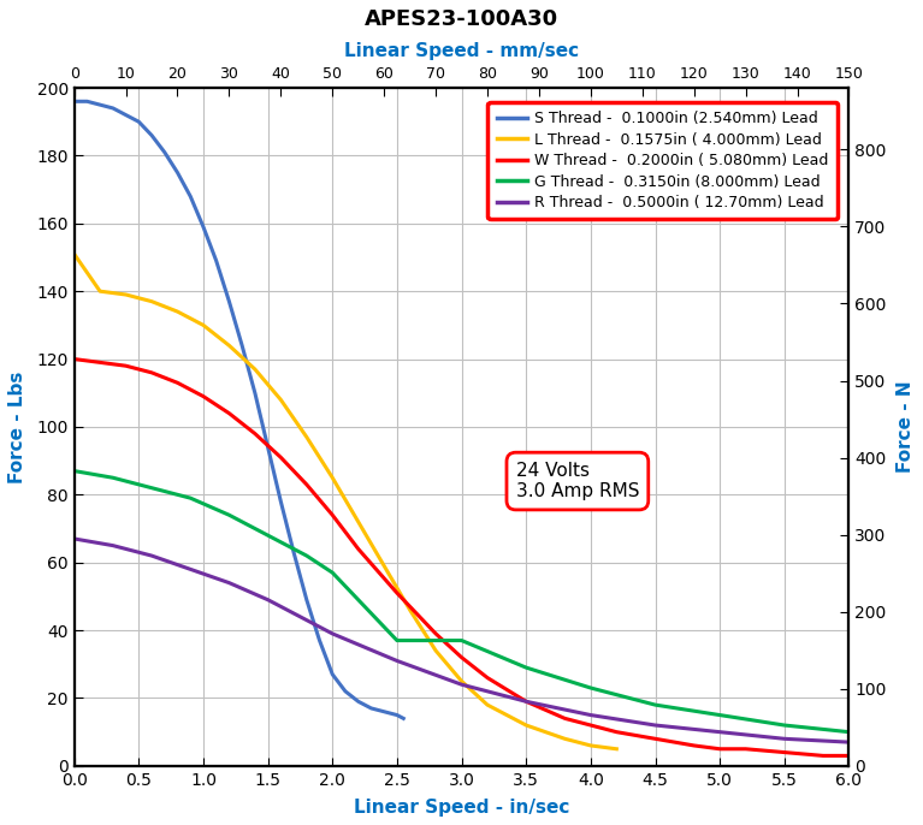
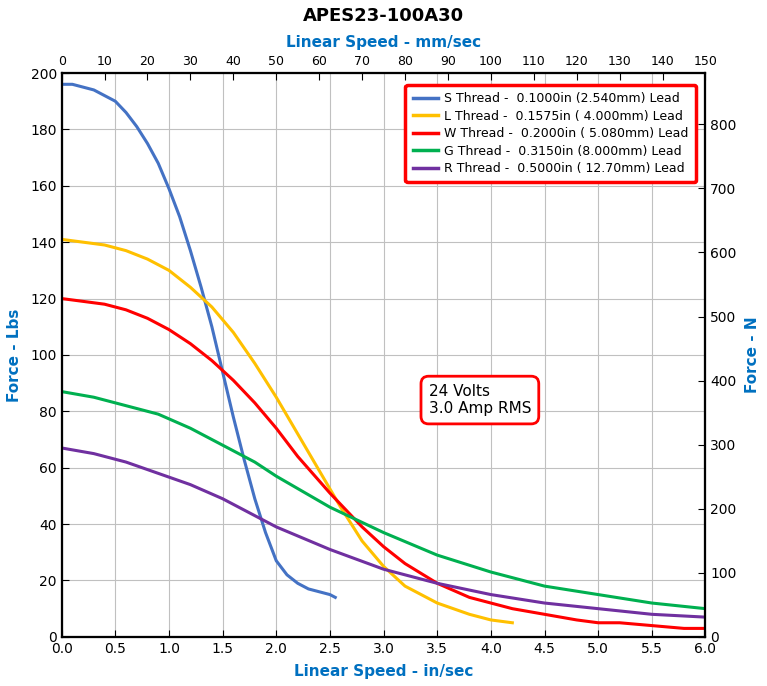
L Thread - 0.1575in ( 4.000mm) Lead/0.0: 151 -> 141
G Thread - 0.3150in (8.000mm) Lead/2.5: 37 -> 46
